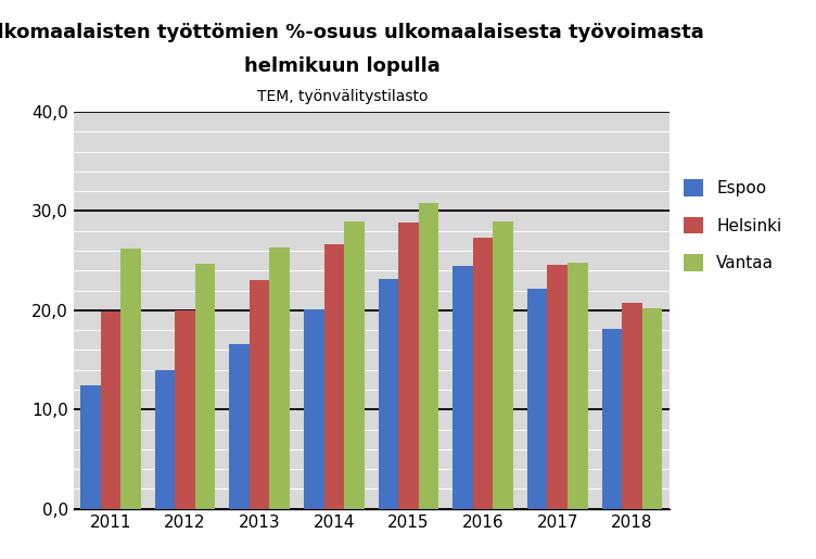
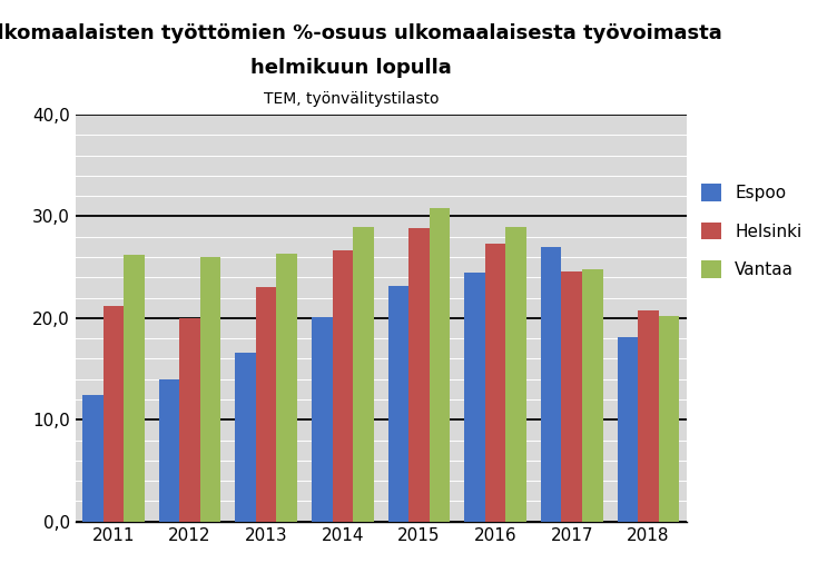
Helsinki/2011: 19,9 -> 21,2
Vantaa/2012: 24,7 -> 26,0
Espoo/2017: 22,2 -> 27,0
